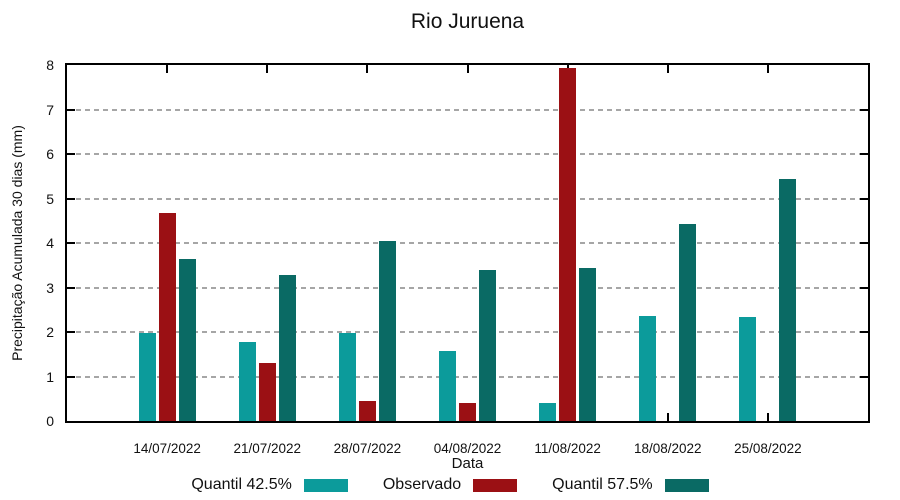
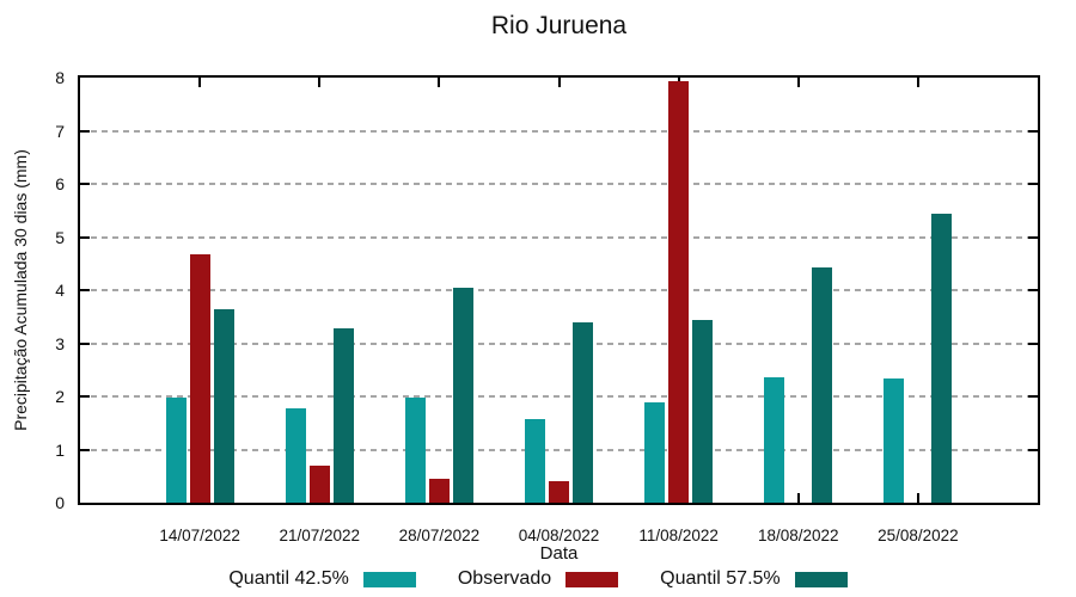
Observado/21/07/2022: 1.3 -> 0.7
Quantil 42.5%/11/08/2022: 0.4 -> 1.9
